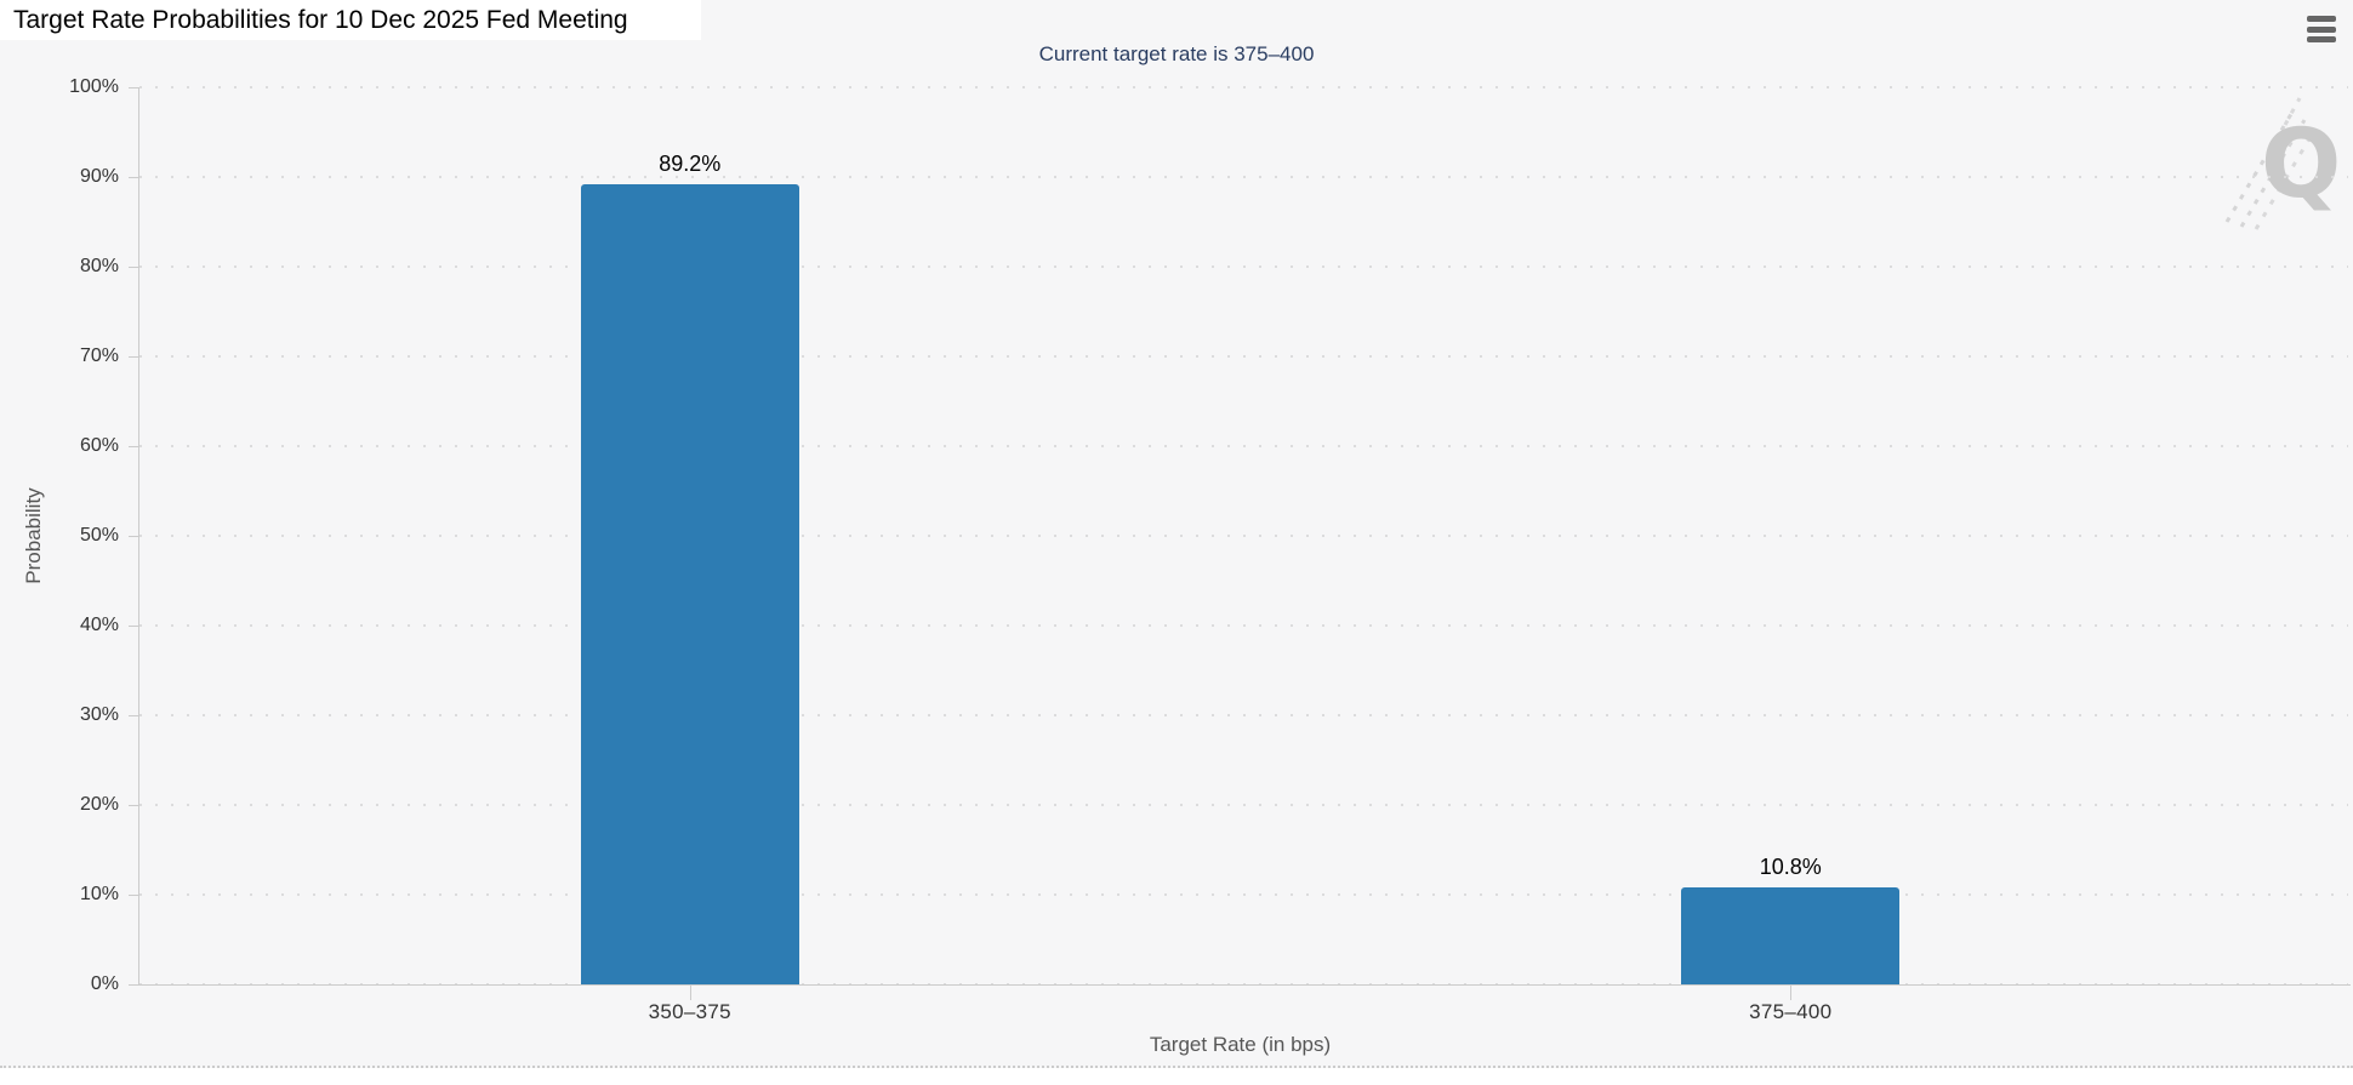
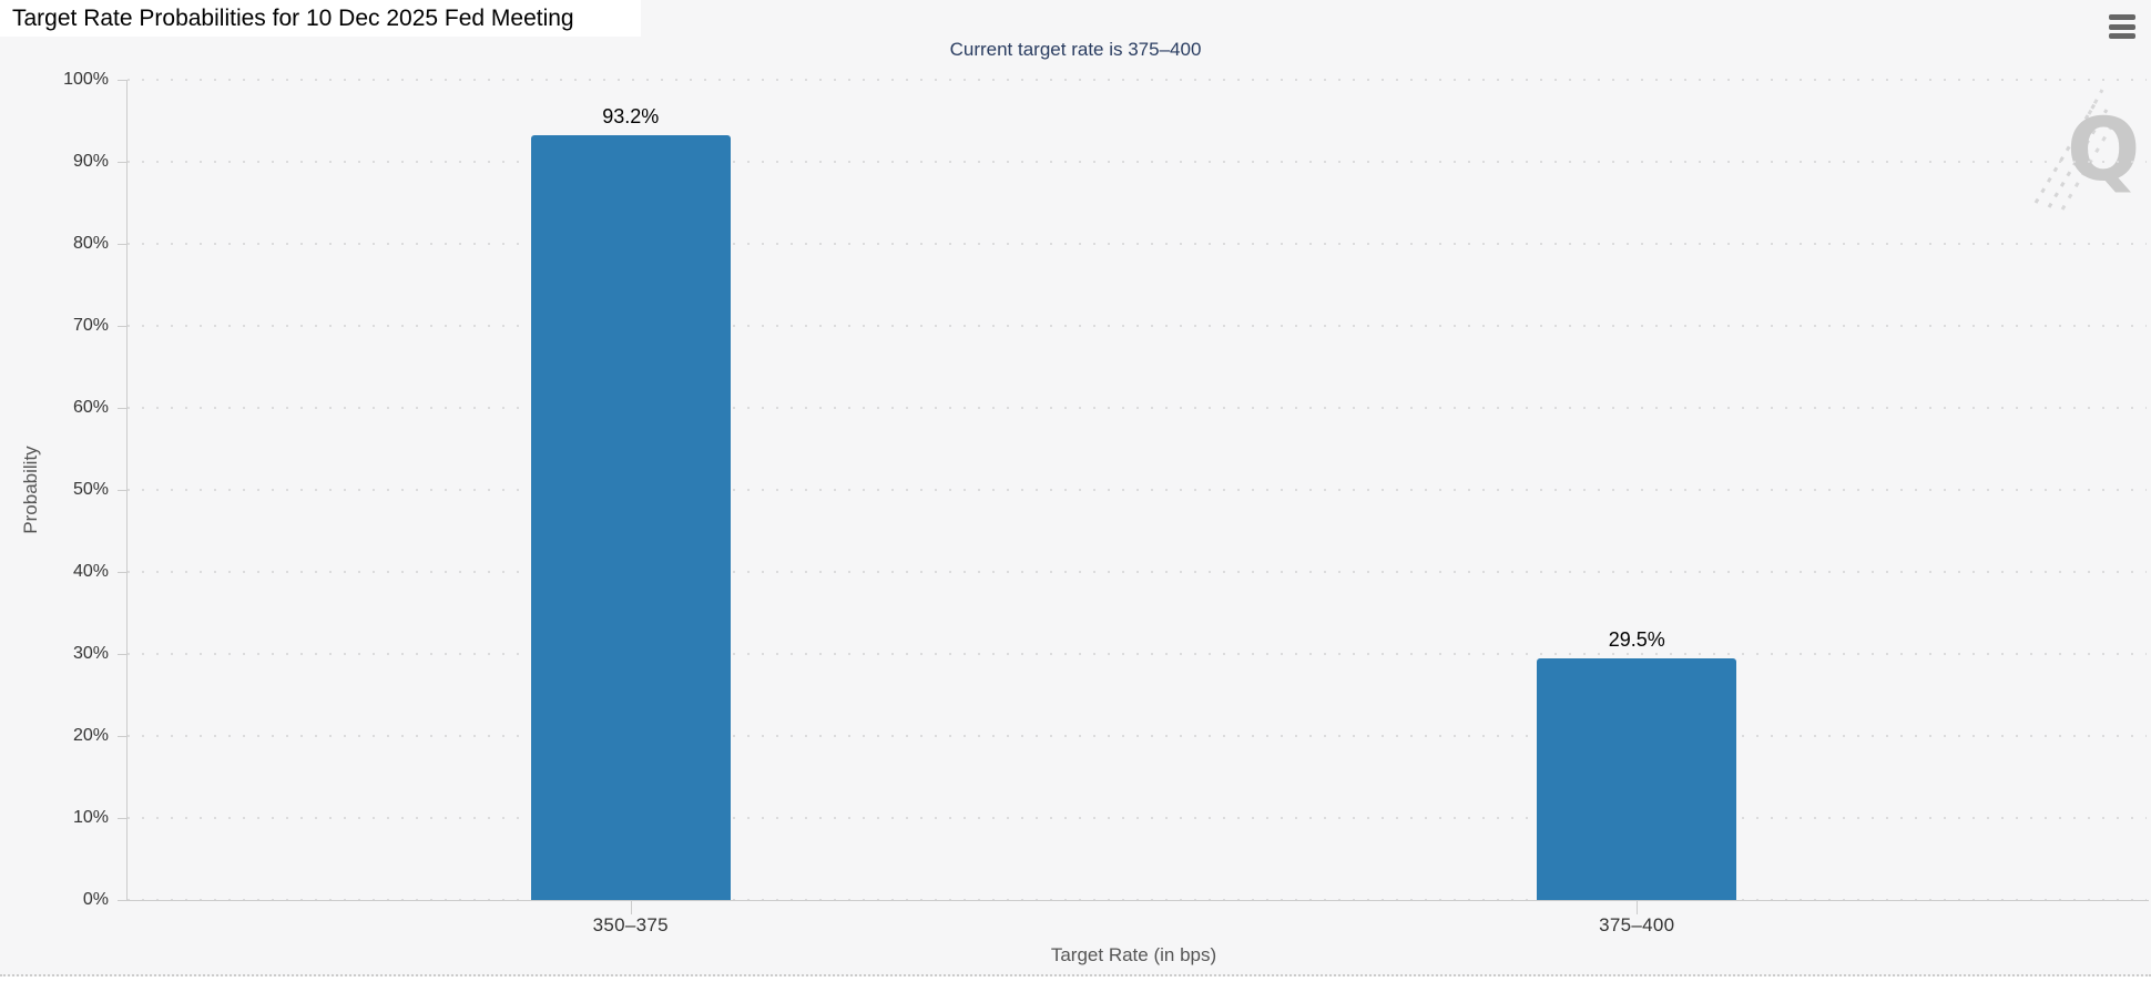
350–375: 89.2% -> 93.2%
375–400: 10.8% -> 29.5%
